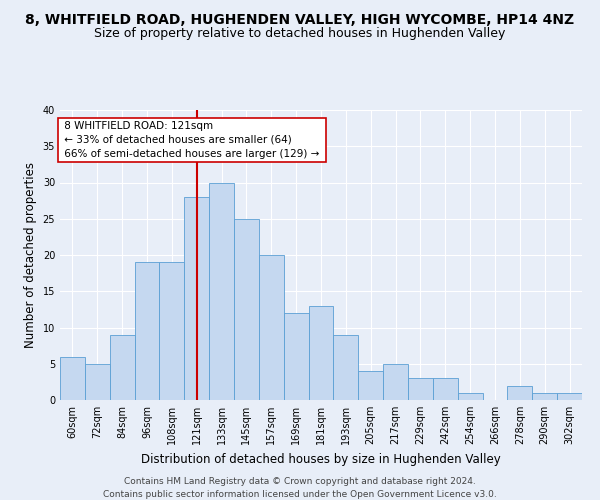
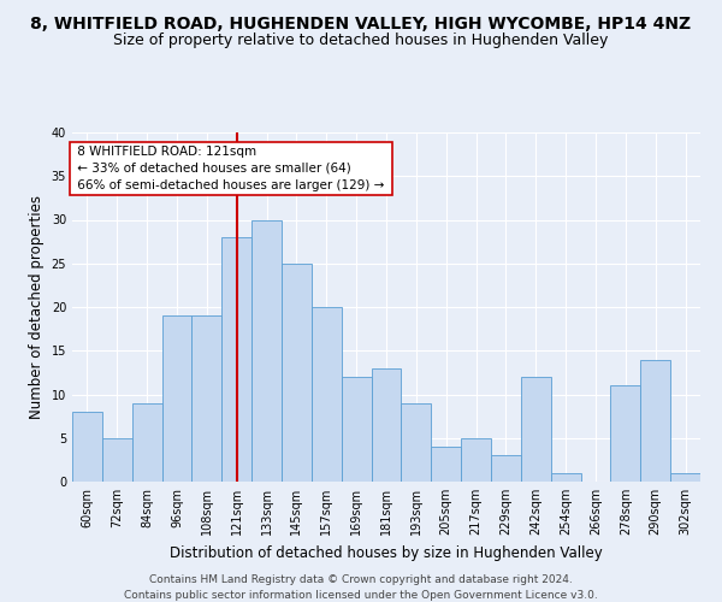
60sqm: 6 -> 8
242sqm: 3 -> 12
278sqm: 2 -> 11
290sqm: 1 -> 14
